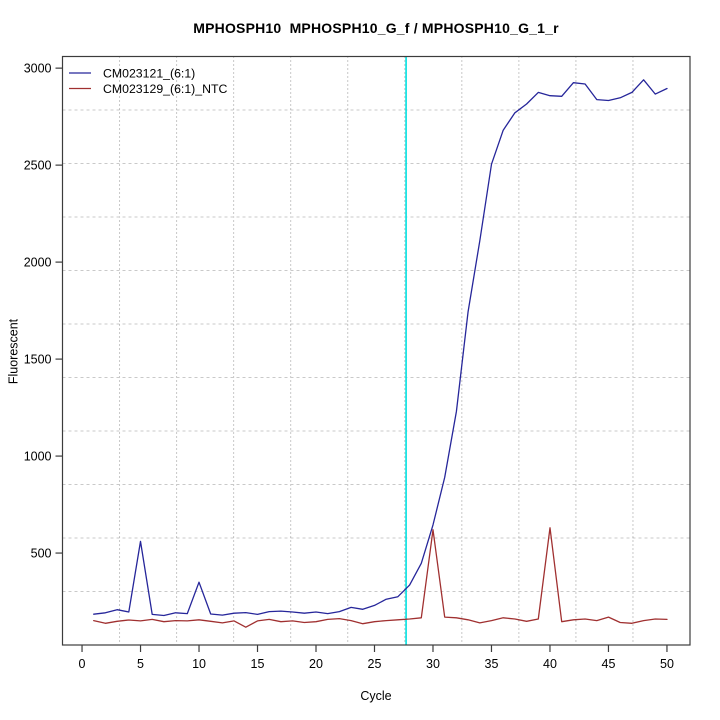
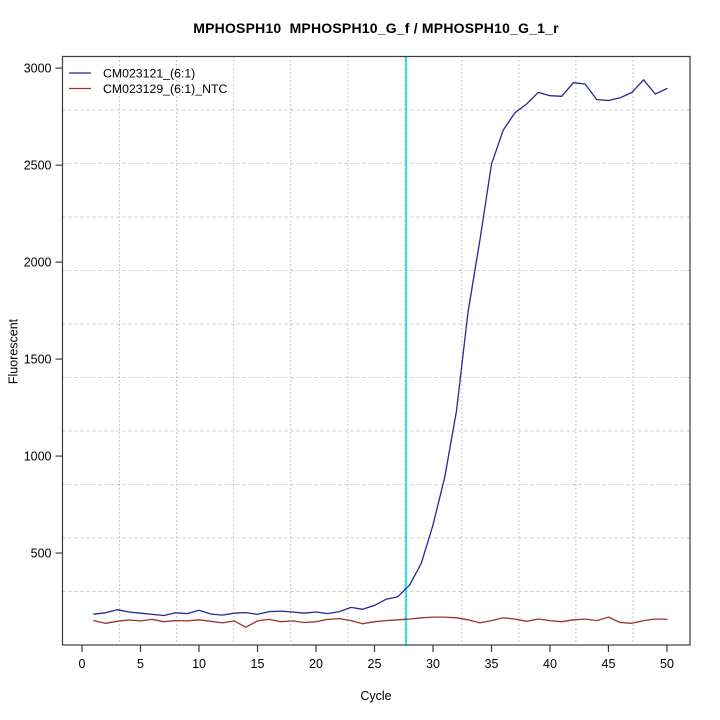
CM023121_(6:1)/5: 560 -> 190
CM023121_(6:1)/10: 350 -> 200
CM023129_(6:1)_NTC/30: 620 -> 170
CM023129_(6:1)_NTC/40: 630 -> 150
